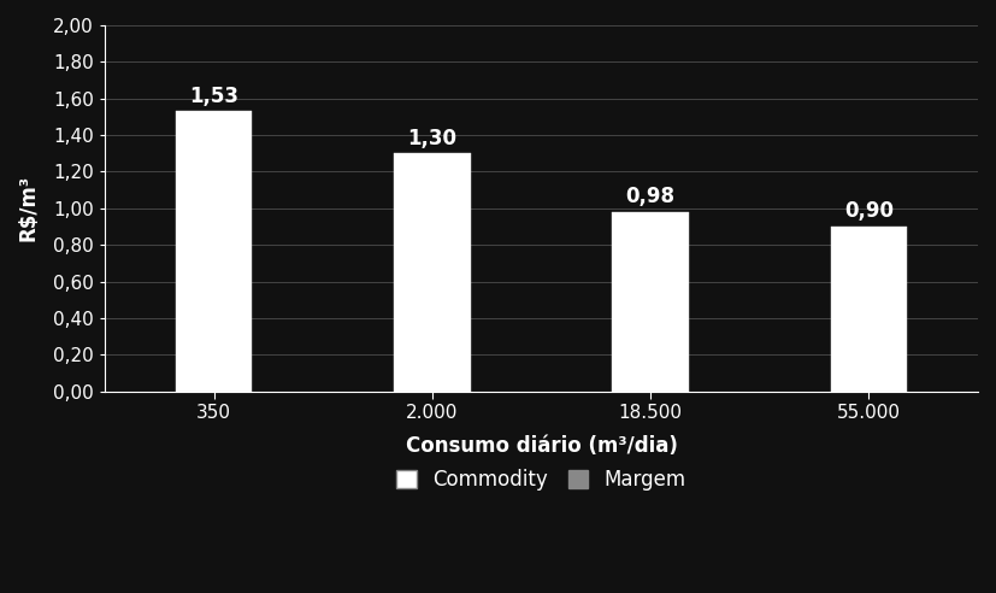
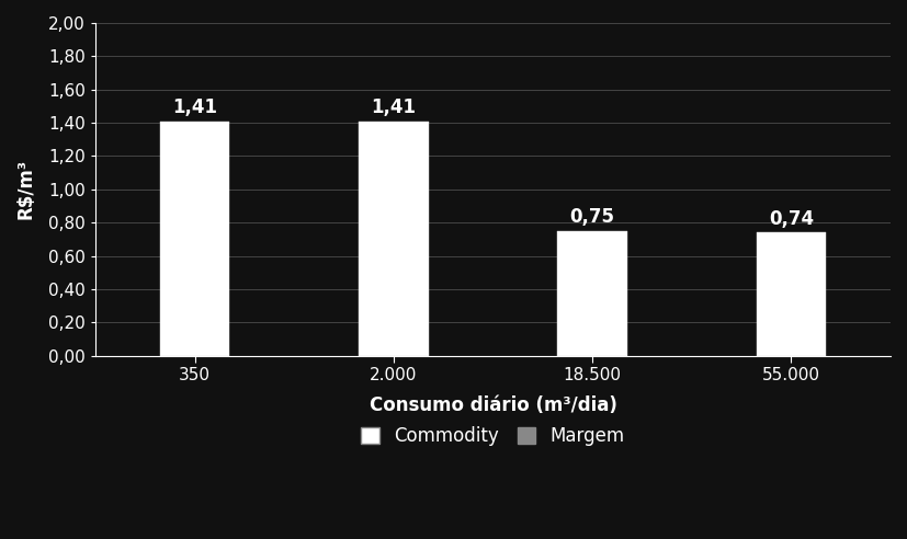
350: 1,53 -> 1,41
2.000: 1,30 -> 1,41
18.500: 0,98 -> 0,75
55.000: 0,90 -> 0,74
